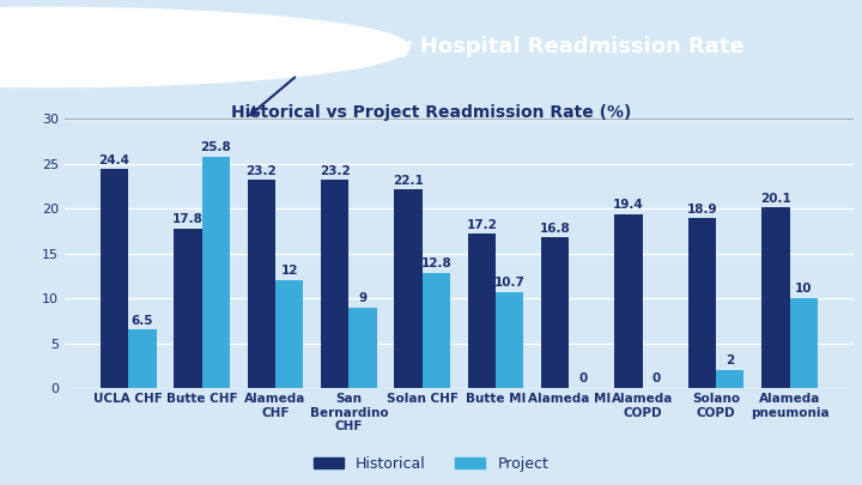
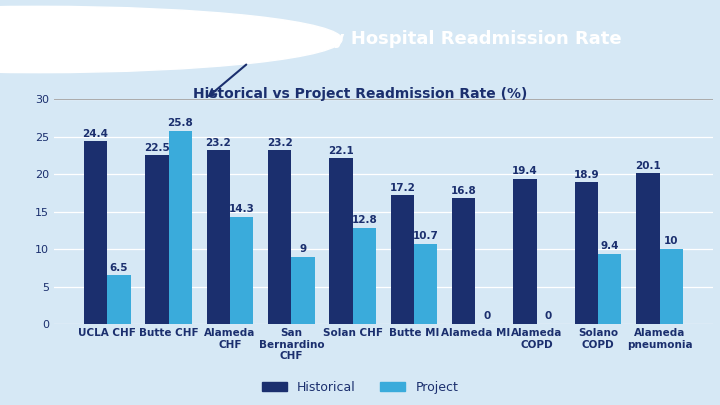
Historical/Butte CHF: 17.8 -> 22.5
Project/Alameda CHF: 12 -> 14.3
Project/Solano COPD: 2 -> 9.4
